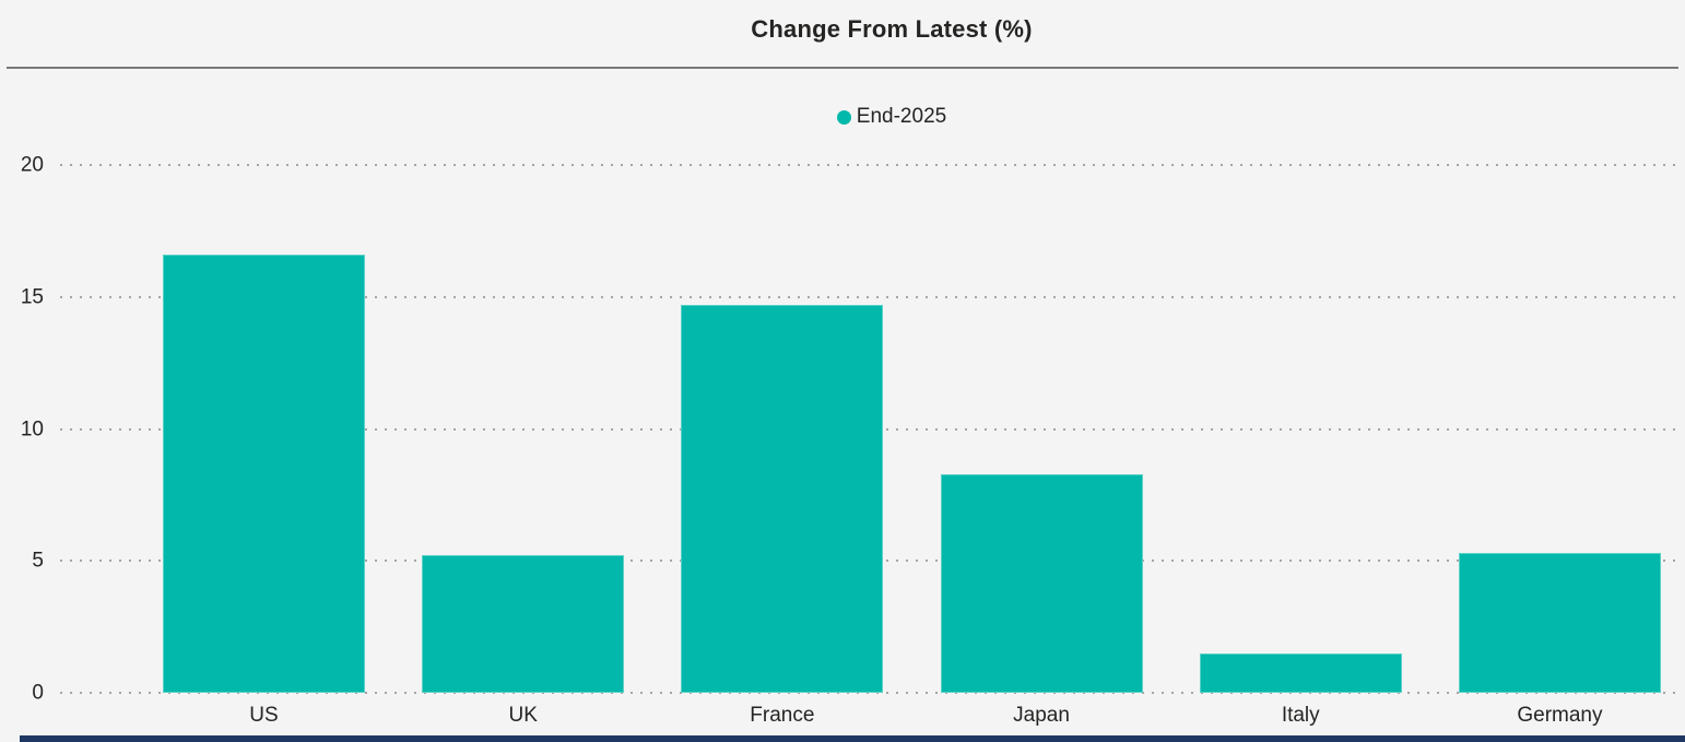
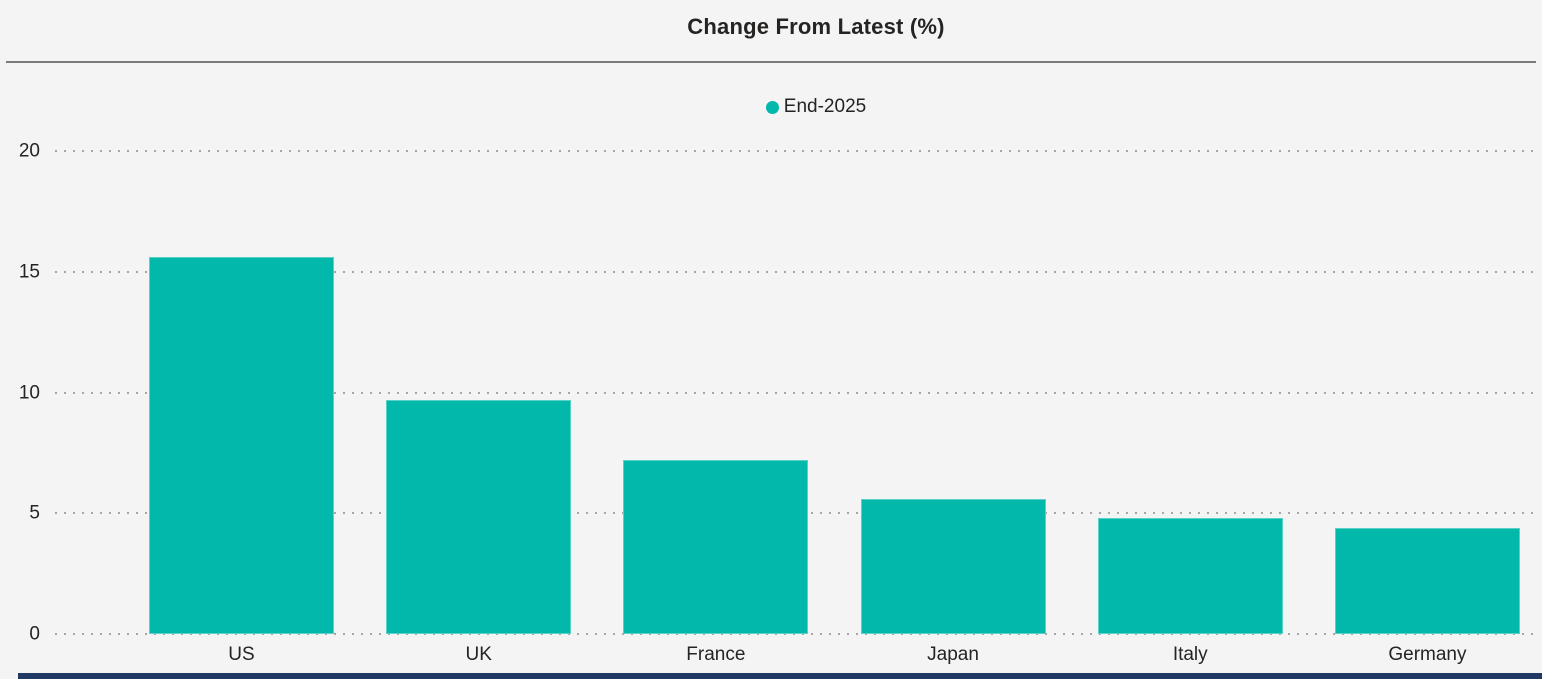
US: 16.6 -> 15.6
UK: 5.2 -> 9.7
France: 14.7 -> 7.2
Japan: 8.3 -> 5.6
Italy: 1.5 -> 4.8
Germany: 5.3 -> 4.4
